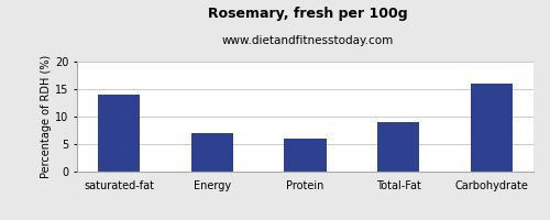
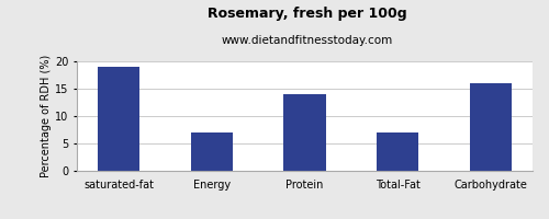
saturated-fat: 14 -> 19
Protein: 6 -> 14
Total-Fat: 9 -> 7
